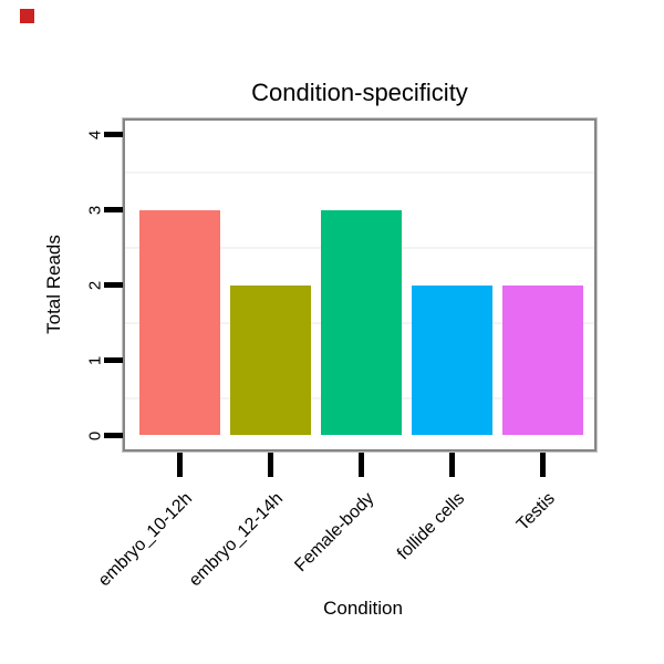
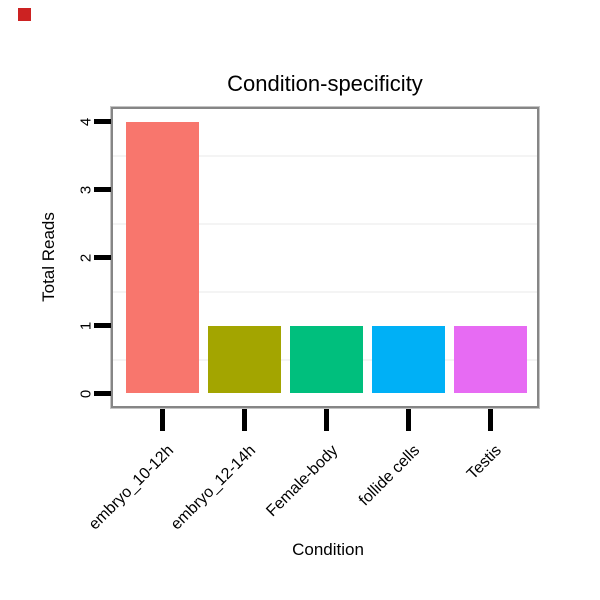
embryo_10-12h: 3 -> 4
embryo_12-14h: 2 -> 1
Female-body: 3 -> 1
follide cells: 2 -> 1
Testis: 2 -> 1
